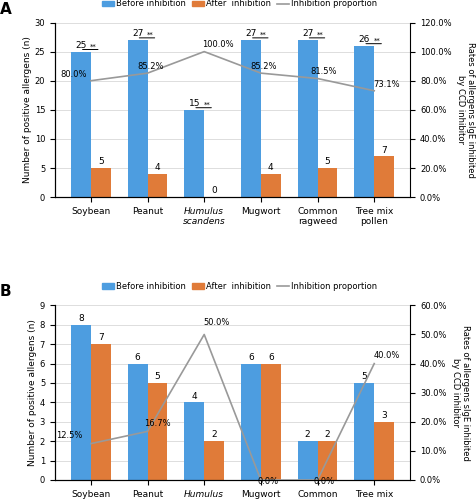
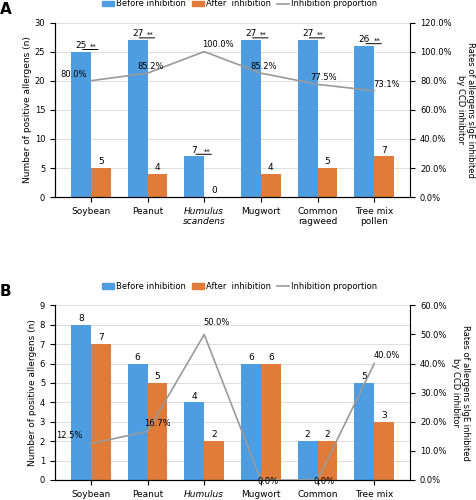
Before inhibition/Humulus scandens: 15 -> 7
Inhibition proportion/Common ragweed: 81.5% -> 77.5%
